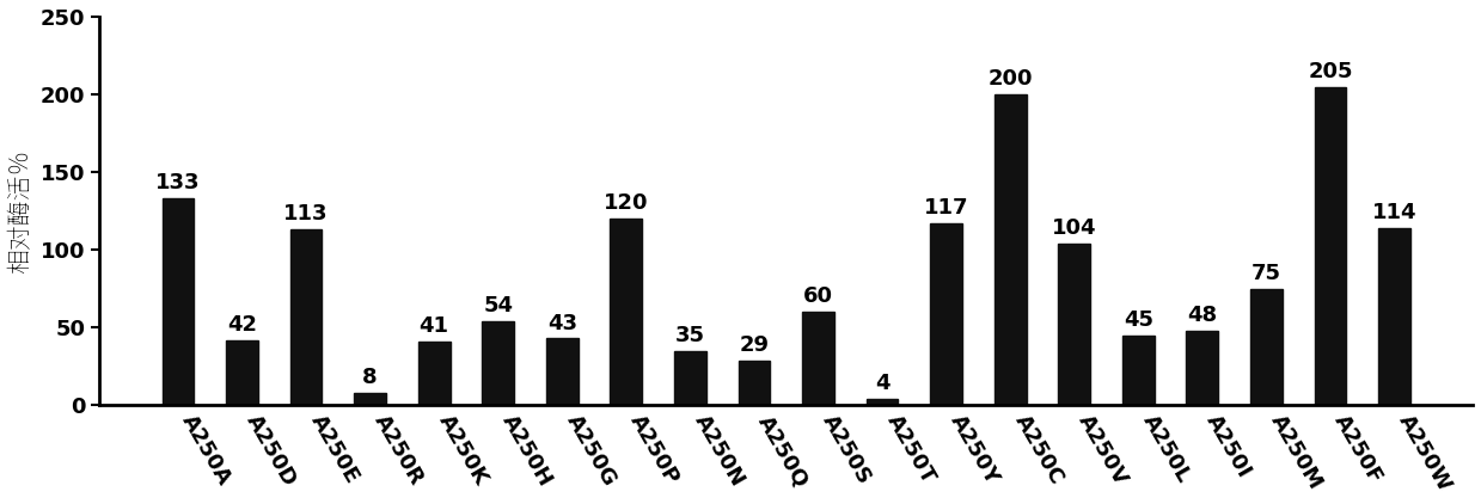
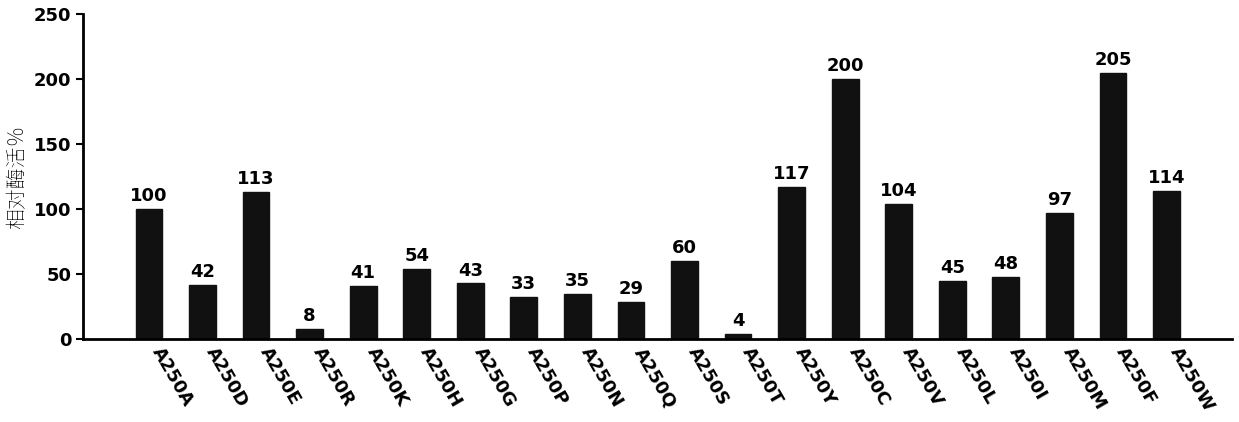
A250A: 133 -> 100
A250P: 120 -> 33
A250M: 75 -> 97
